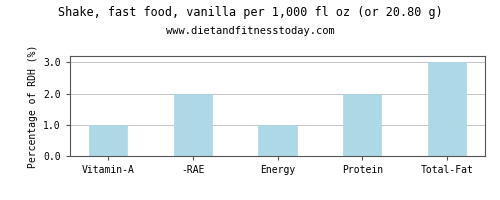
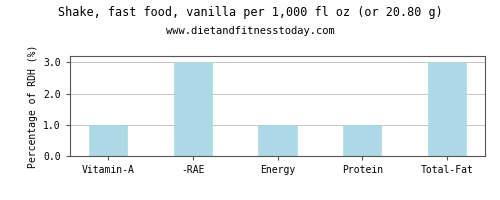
-RAE: 2 -> 3
Protein: 2 -> 1
